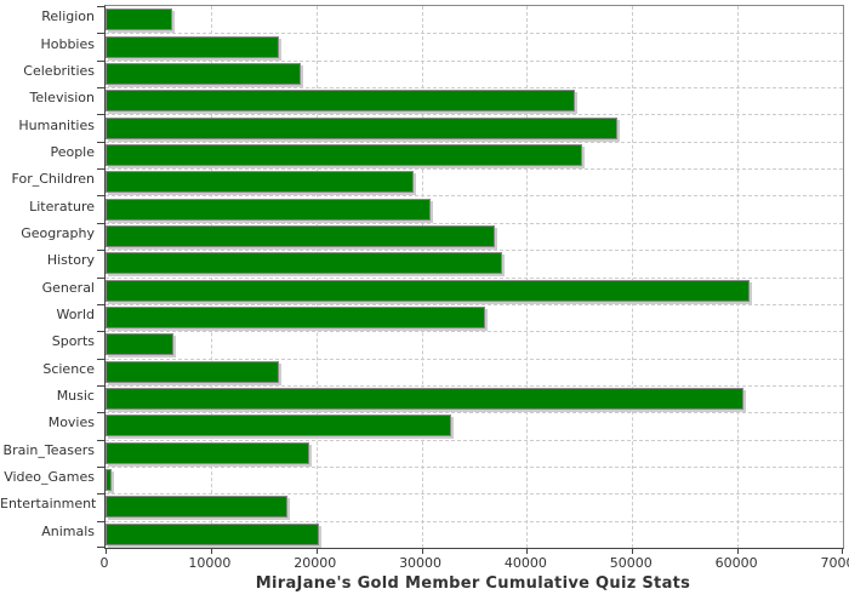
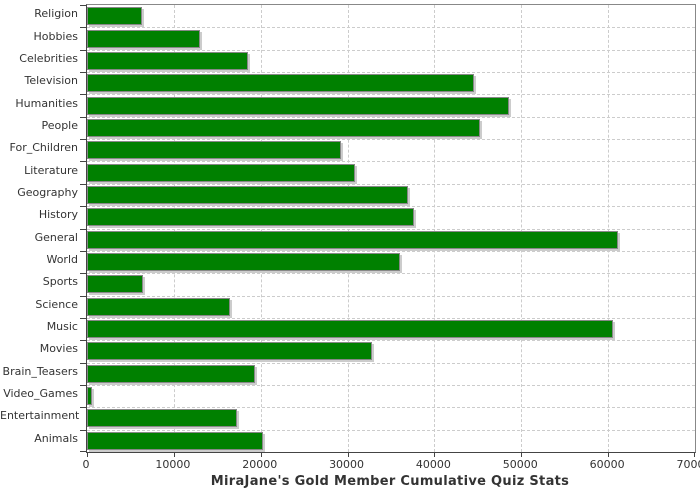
Hobbies: 16000 -> 13000
